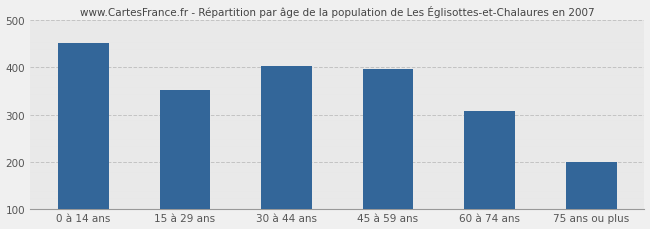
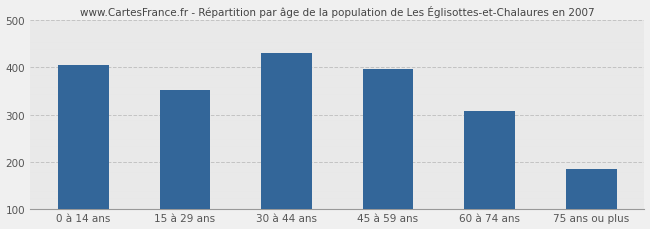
0 à 14 ans: 452 -> 405
30 à 44 ans: 403 -> 430
75 ans ou plus: 200 -> 185
